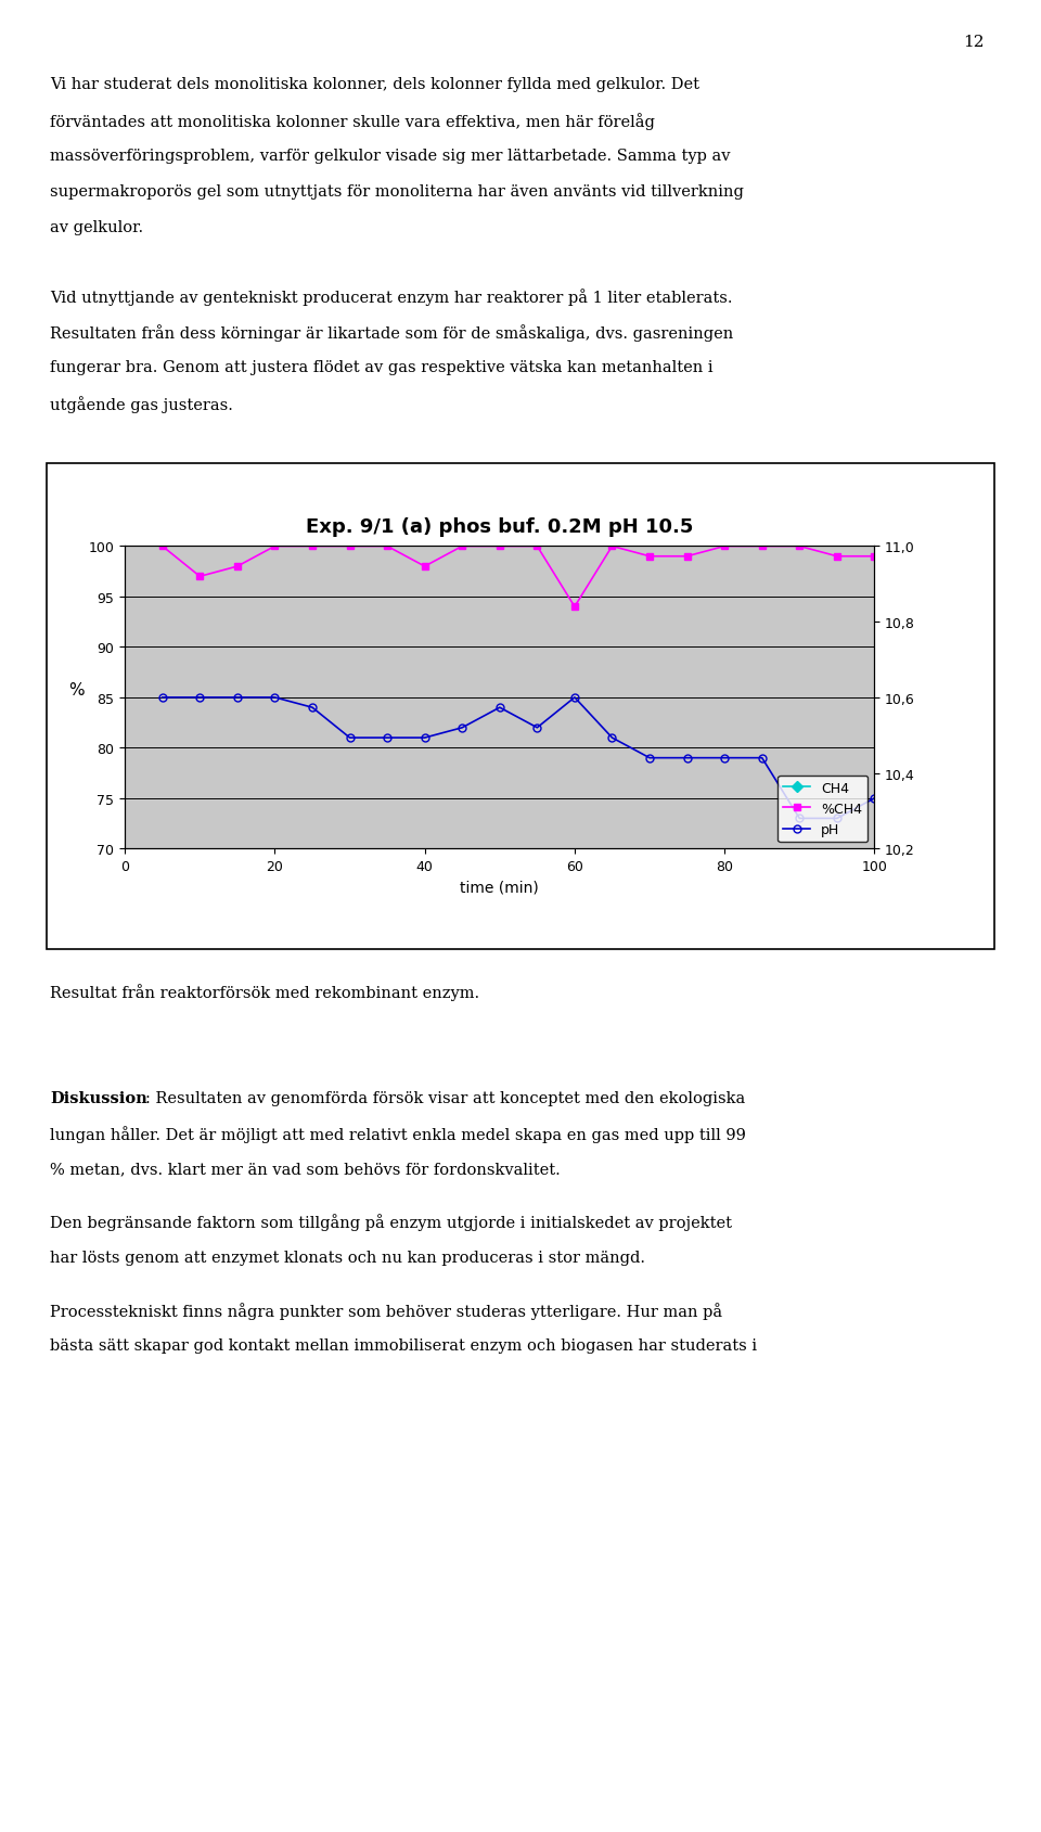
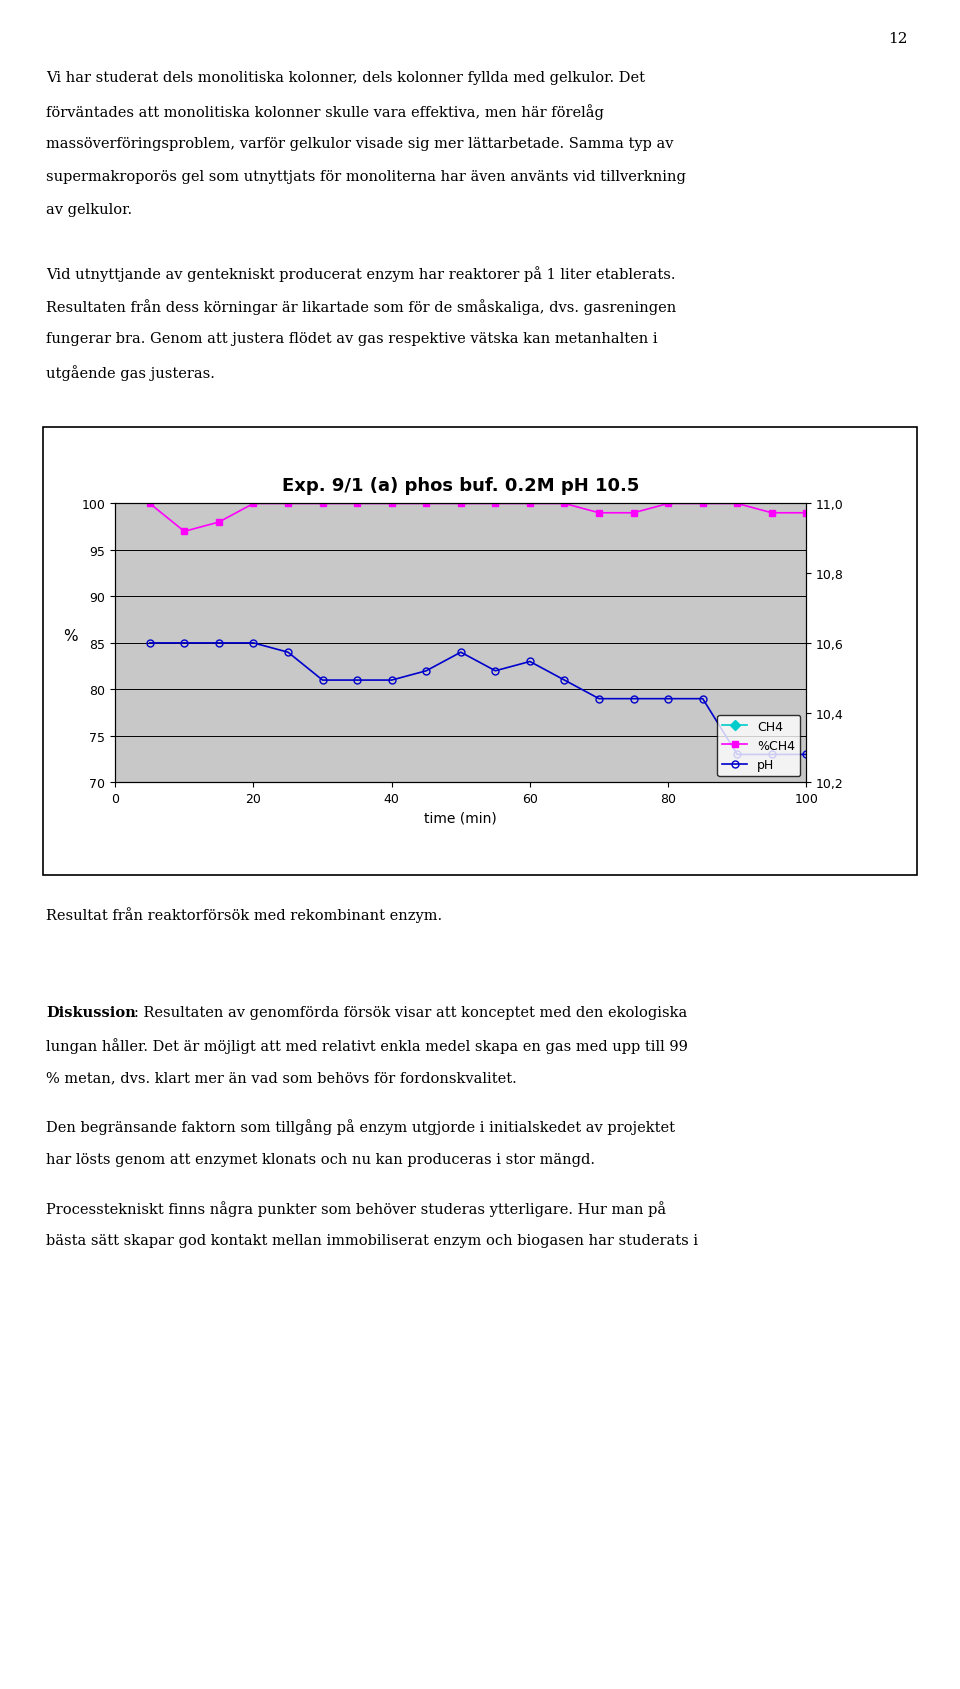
%CH4/40: 98 -> 100
%CH4/60: 94 -> 100
pH/60: 85 -> 83
pH/100: 75 -> 73
